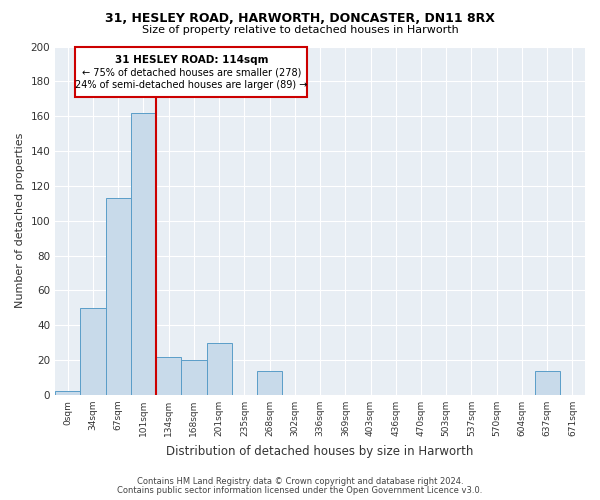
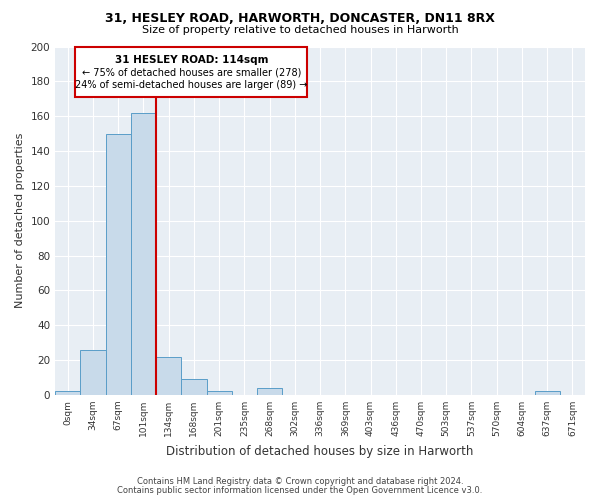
34sqm: 50 -> 26
67sqm: 113 -> 150
168sqm: 20 -> 9
201sqm: 30 -> 2
268sqm: 14 -> 4
637sqm: 14 -> 2
